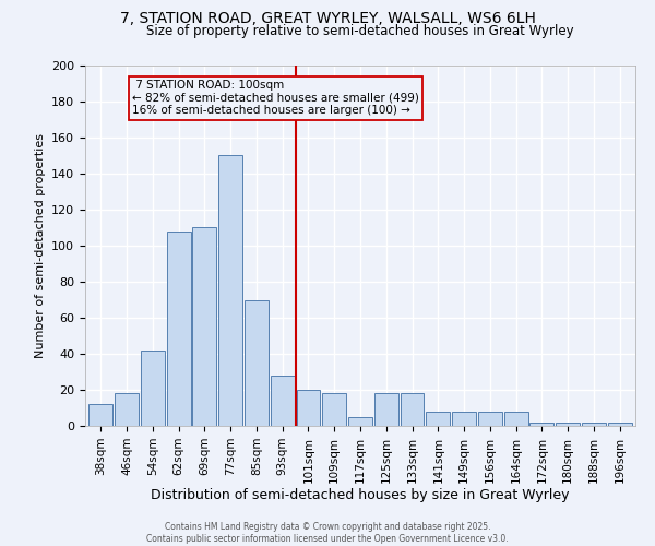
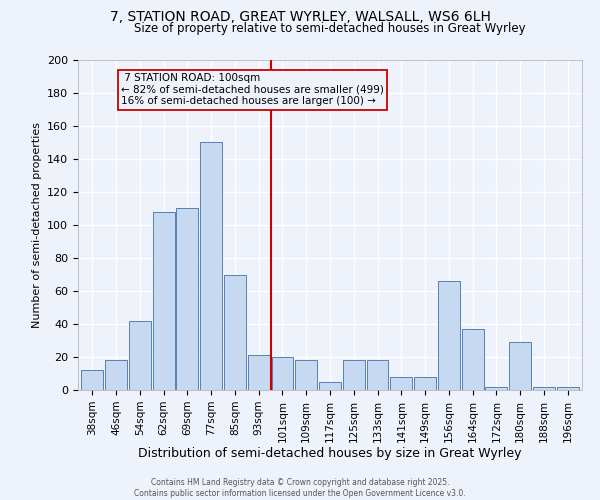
93sqm: 28 -> 21
156sqm: 8 -> 66
164sqm: 8 -> 37
180sqm: 2 -> 29
